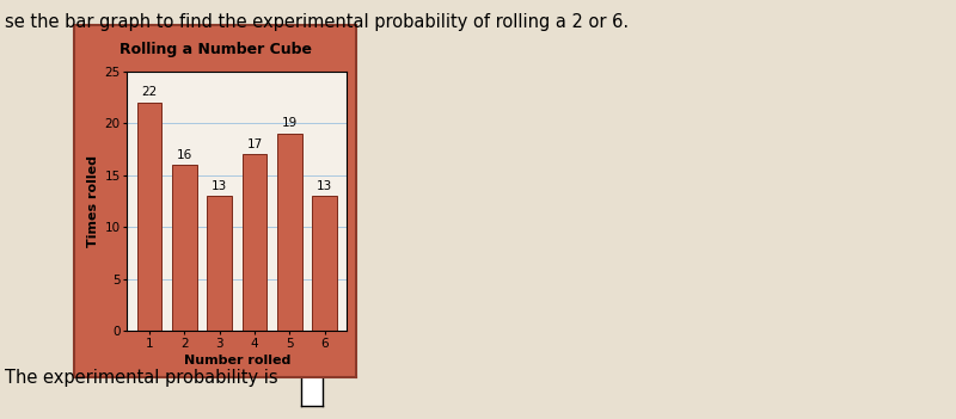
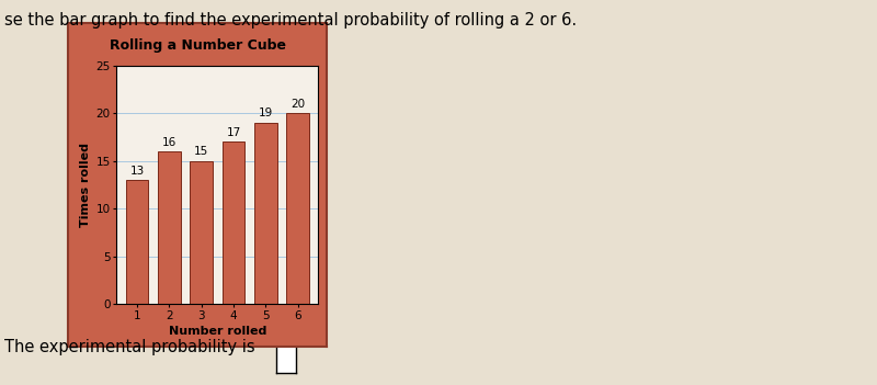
1: 22 -> 13
3: 13 -> 15
6: 13 -> 20
